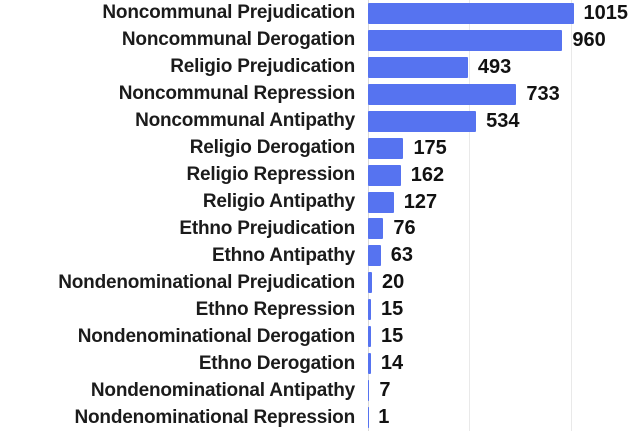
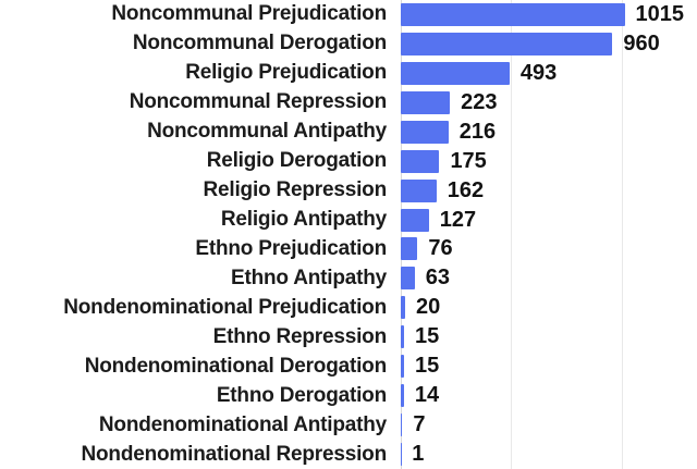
Noncommunal Repression: 733 -> 223
Noncommunal Antipathy: 534 -> 216
